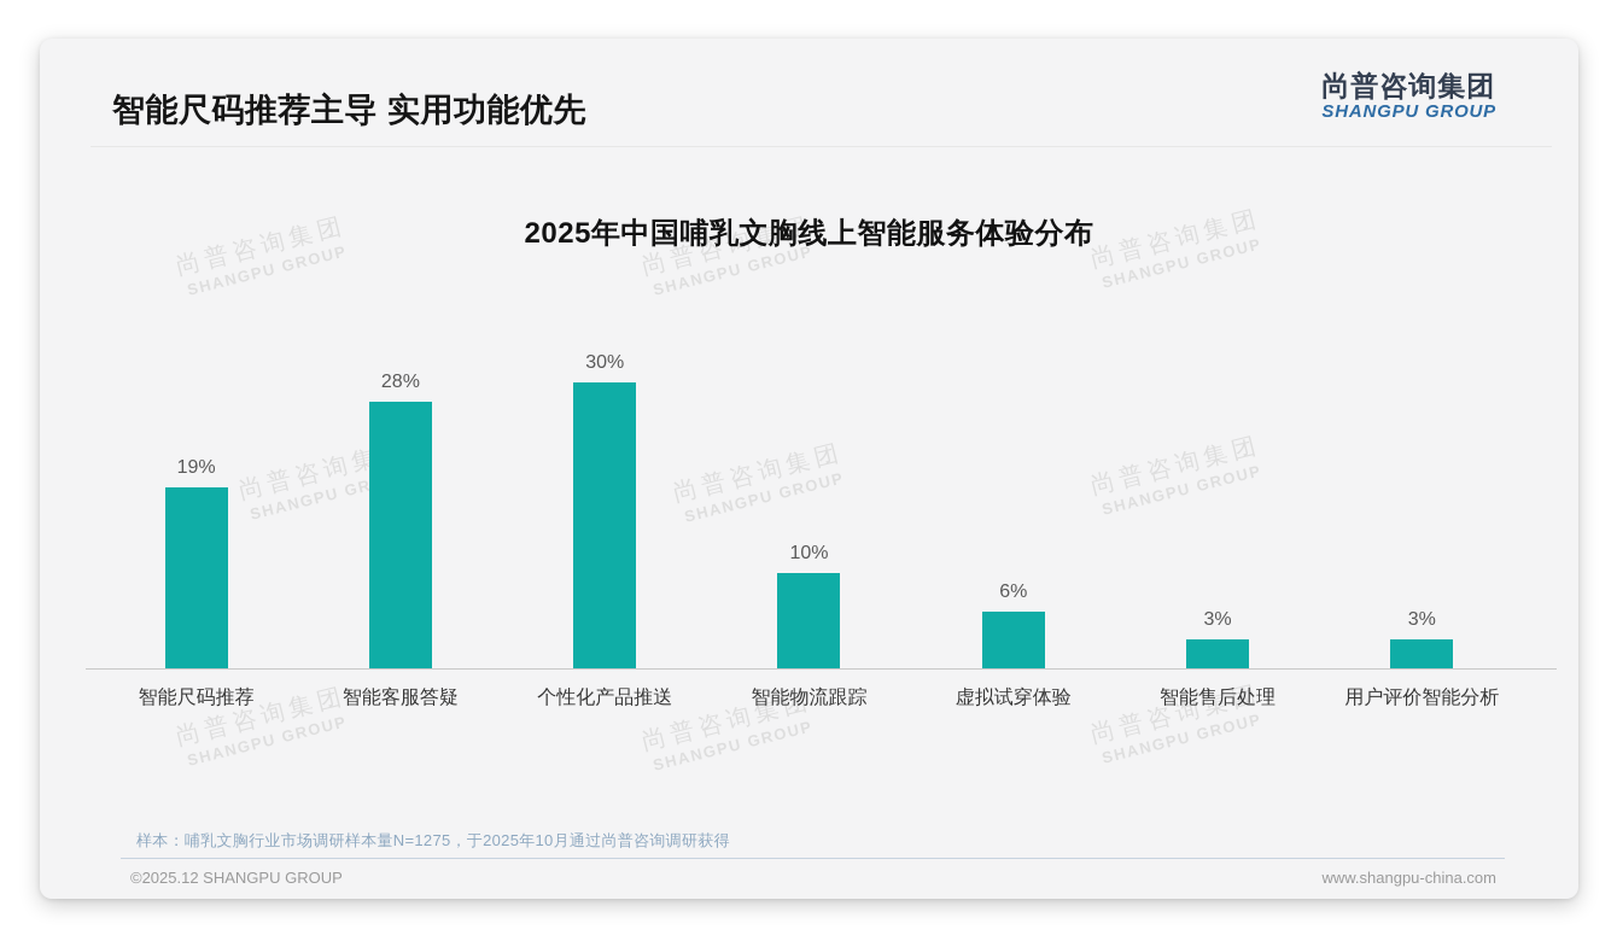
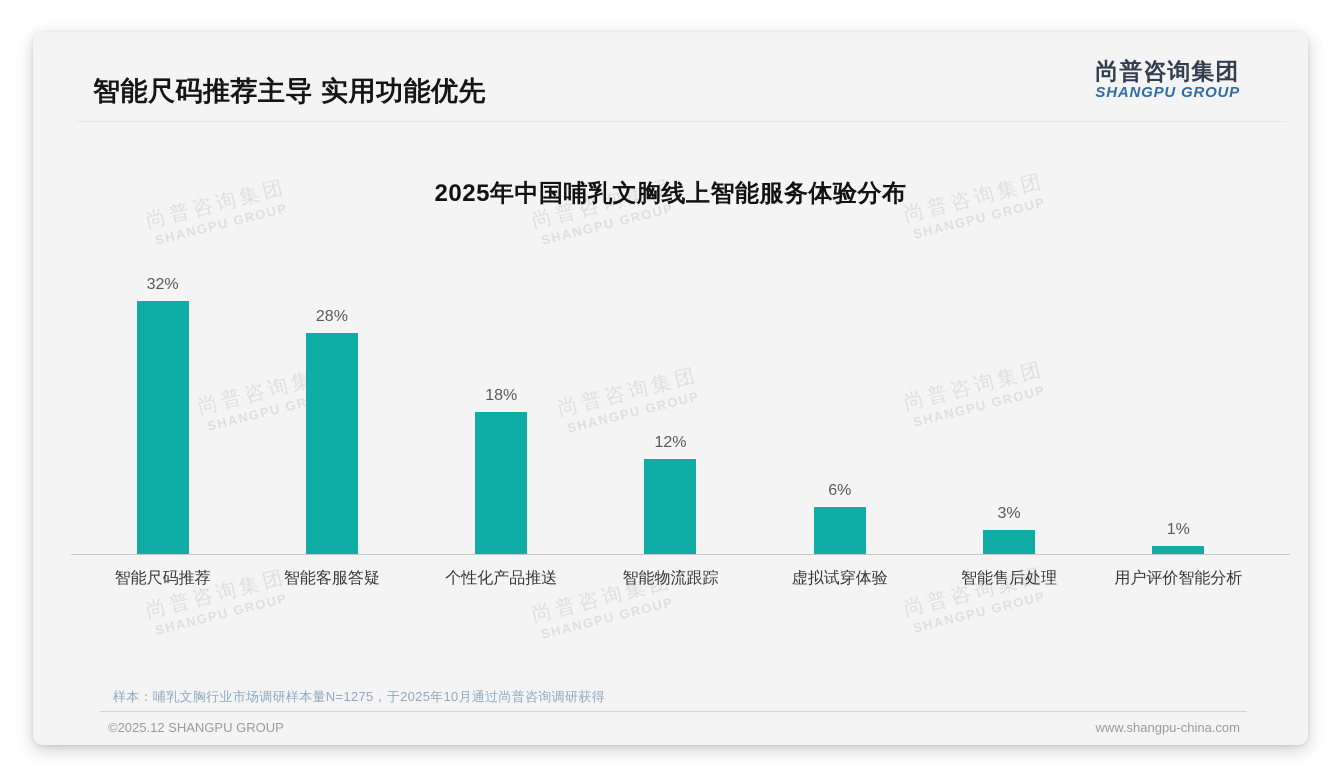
智能尺码推荐: 19% -> 32%
个性化产品推送: 30% -> 18%
智能物流跟踪: 10% -> 12%
用户评价智能分析: 3% -> 1%
